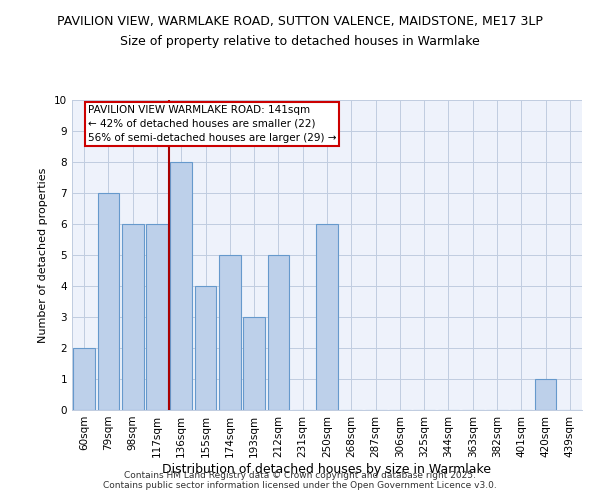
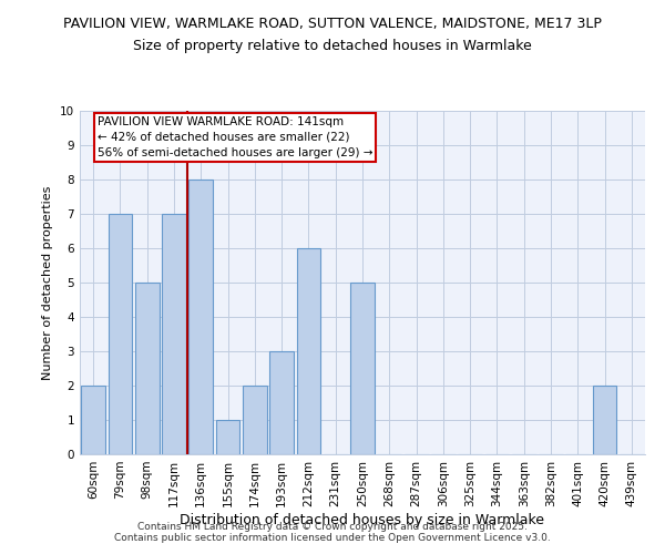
98sqm: 6 -> 5
117sqm: 6 -> 7
155sqm: 4 -> 1
174sqm: 5 -> 2
212sqm: 5 -> 6
250sqm: 6 -> 5
420sqm: 1 -> 2
